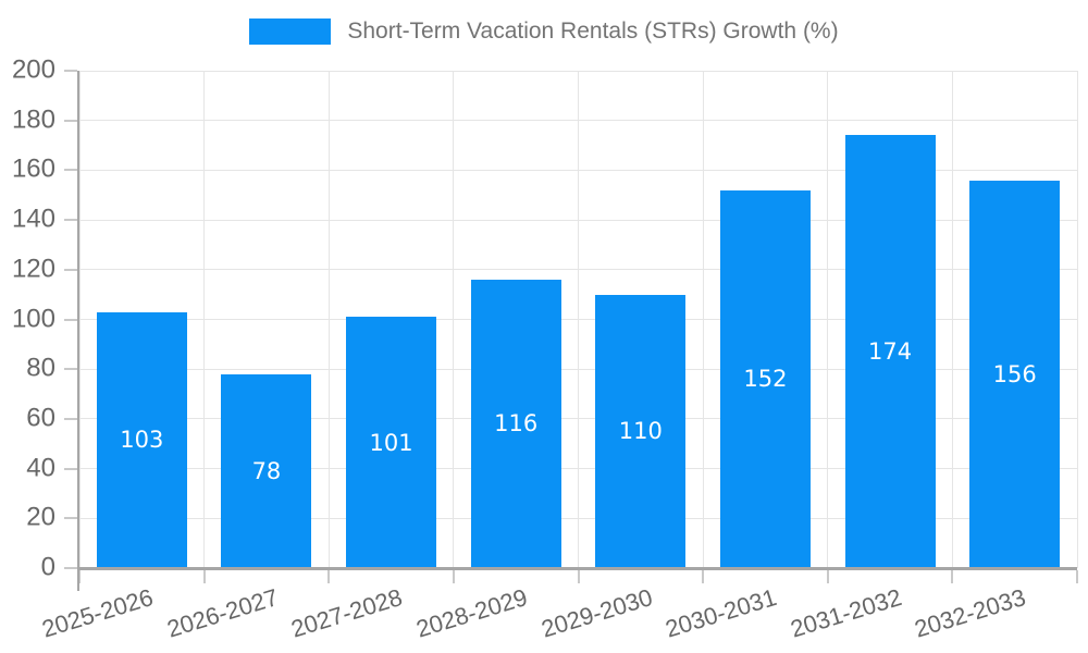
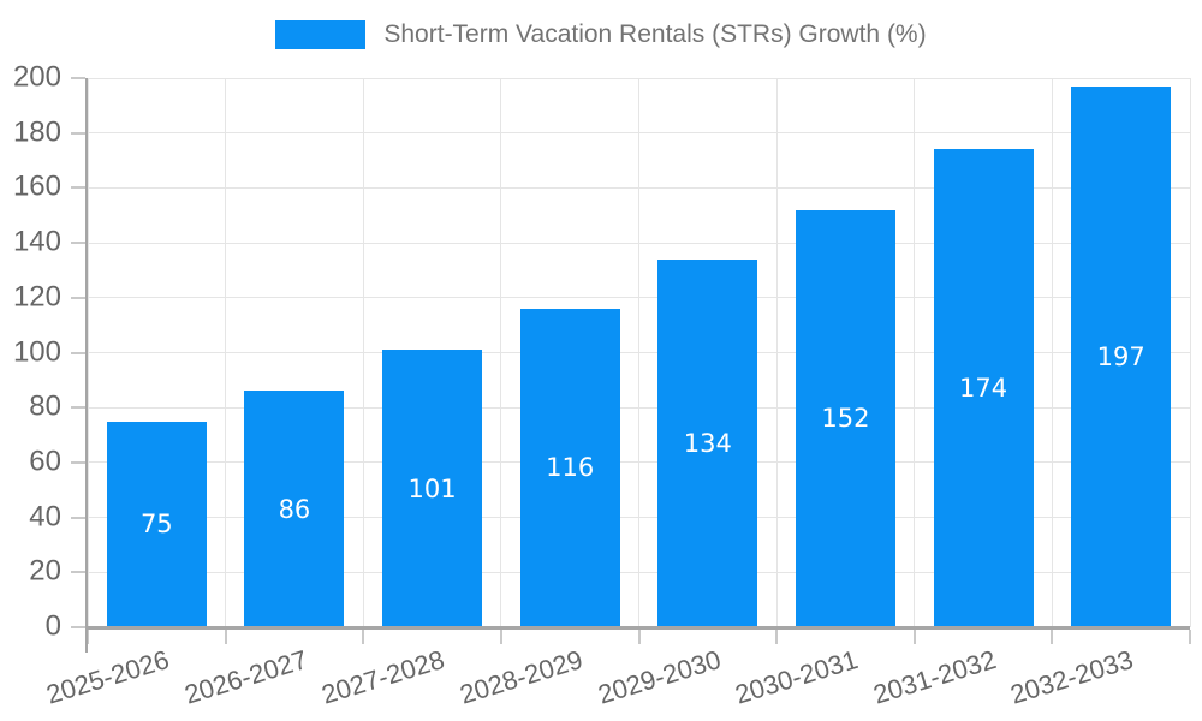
2025-2026: 103 -> 75
2026-2027: 78 -> 86
2029-2030: 110 -> 134
2032-2033: 156 -> 197
